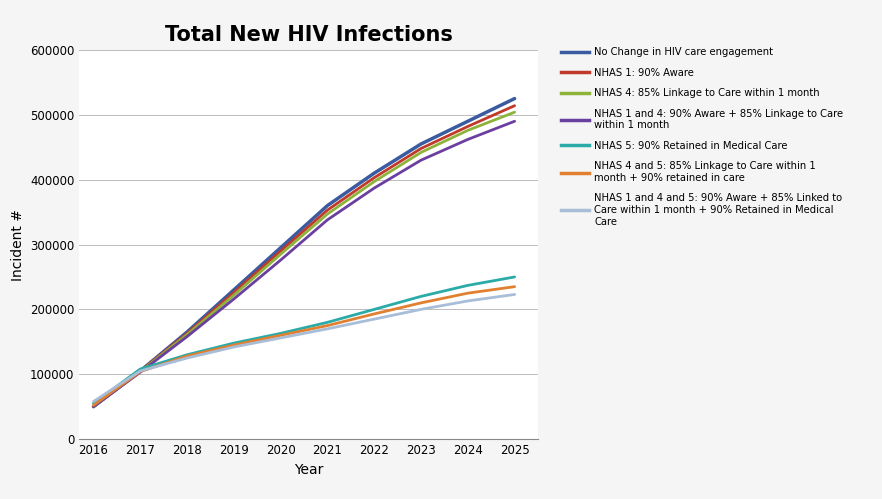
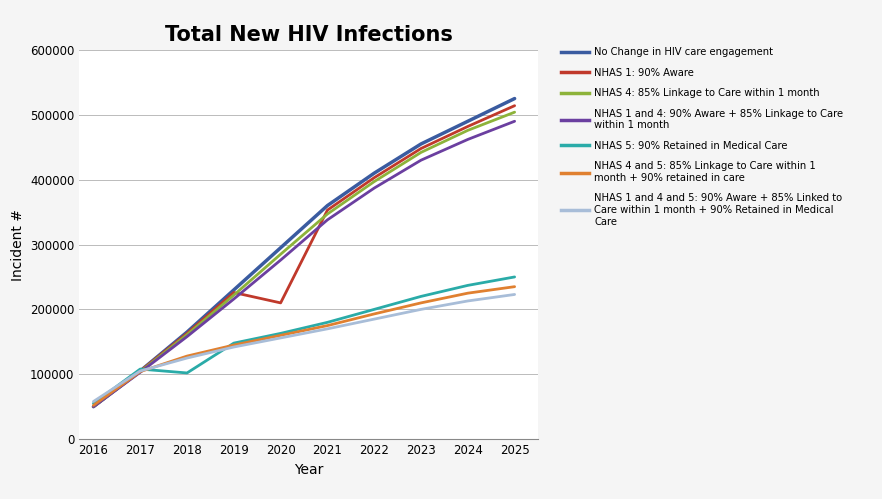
NHAS 5: 90% Retained in Medical Care/2018: 130000 -> 102000
NHAS 1: 90% Aware/2020: 290000 -> 210000
